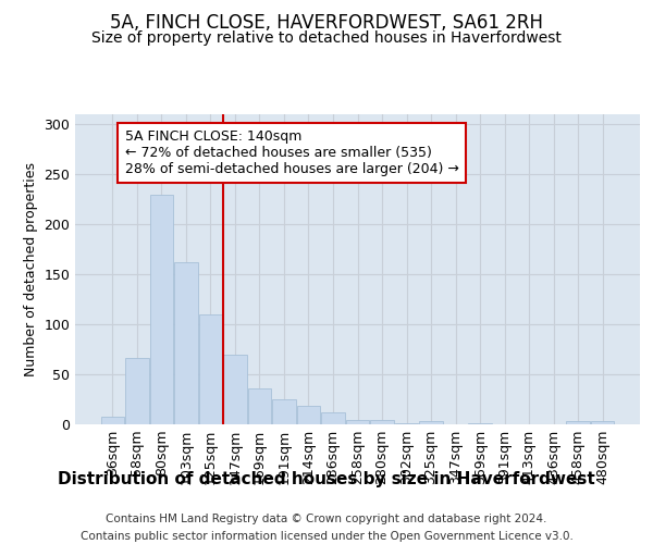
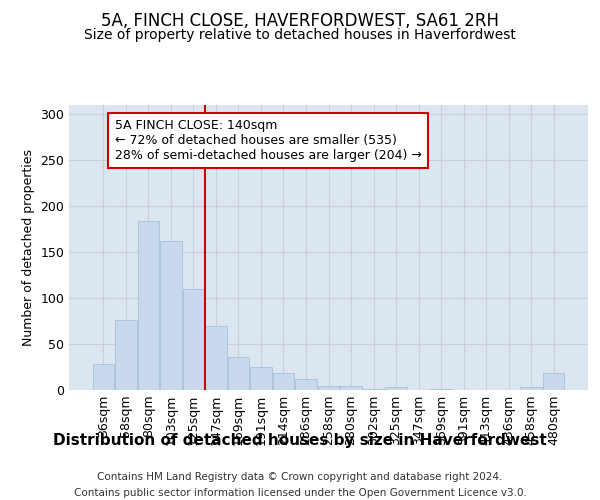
36sqm: 8 -> 28
58sqm: 66 -> 76
80sqm: 230 -> 184
480sqm: 3 -> 18
